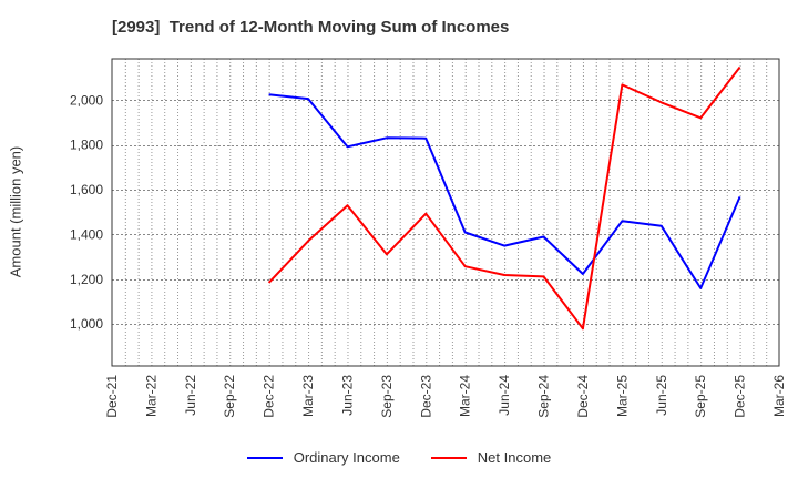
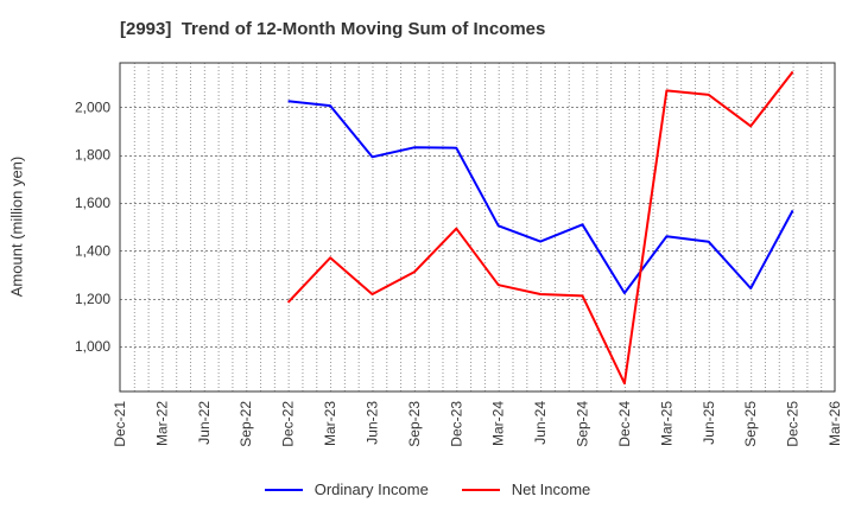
Net Income/Jun-23: 1530 -> 1220
Ordinary Income/Mar-24: 1410 -> 1500
Ordinary Income/Jun-24: 1350 -> 1440
Ordinary Income/Sep-24: 1390 -> 1510
Net Income/Dec-24: 980 -> 850
Net Income/Jun-25: 1990 -> 2050
Ordinary Income/Sep-25: 1160 -> 1240
